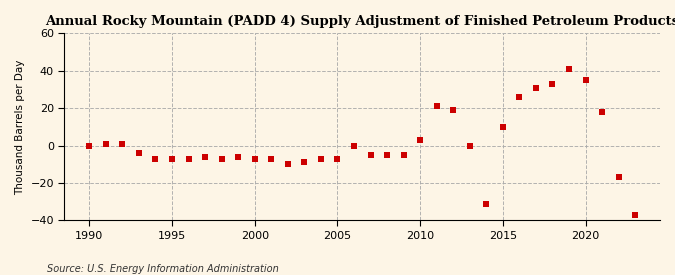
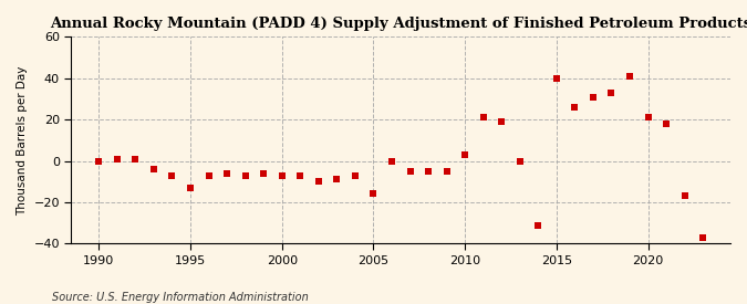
1995: -7 -> -13
2005: -7 -> -16
2015: 10 -> 40
2020: 35 -> 21
